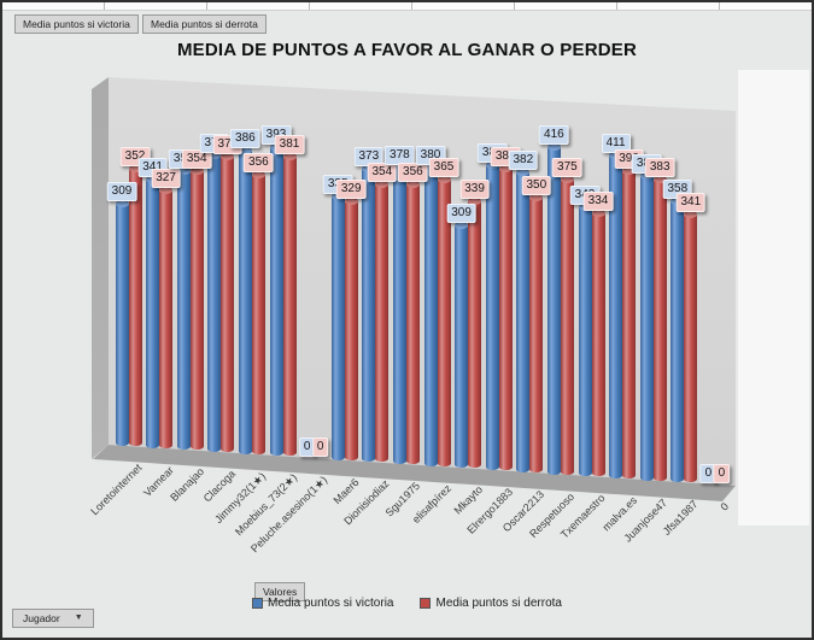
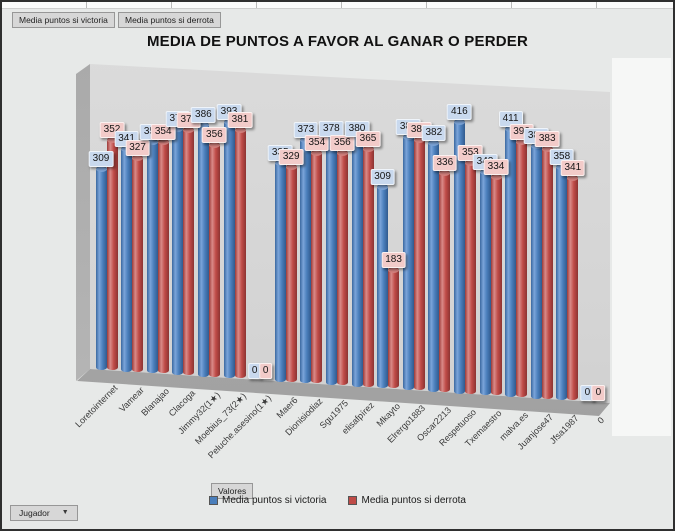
Media puntos si derrota/Mkayto: 339 -> 183
Media puntos si derrota/Oscar2213: 350 -> 336
Media puntos si derrota/Respetuoso: 375 -> 353
